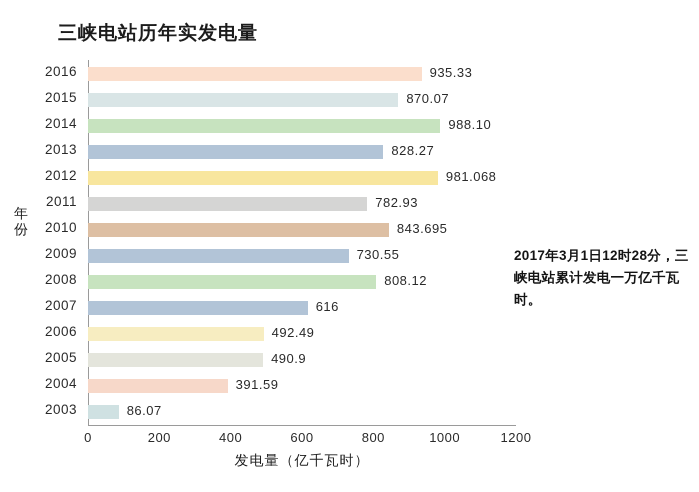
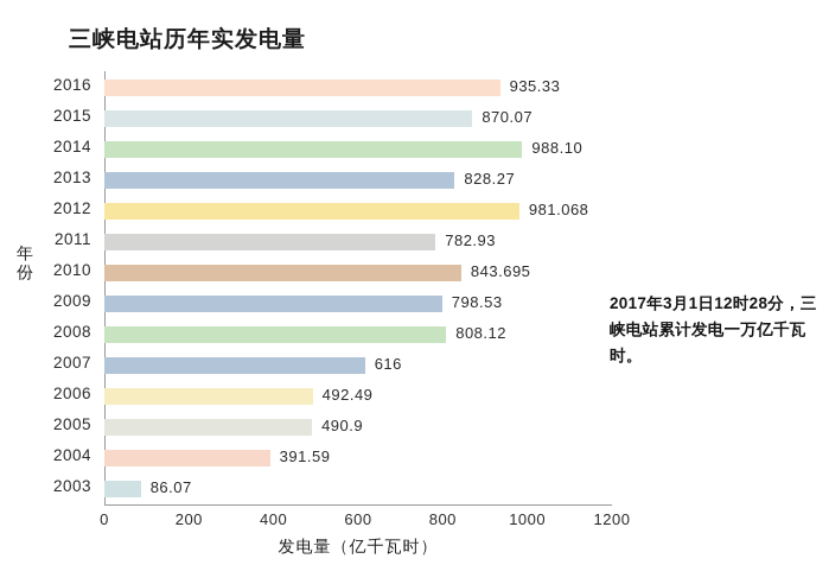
2009: 730.55 -> 798.53
